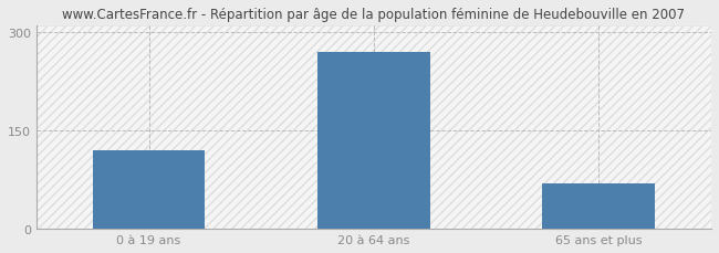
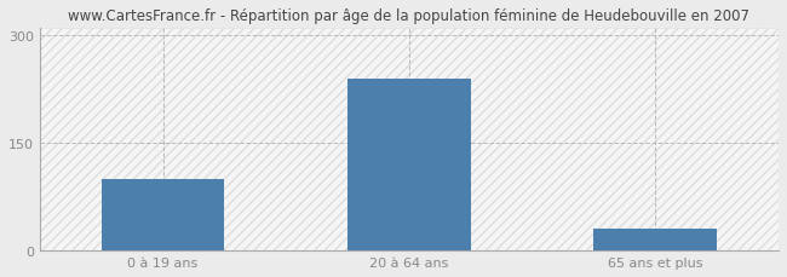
0 à 19 ans: 120 -> 100
20 à 64 ans: 270 -> 240
65 ans et plus: 70 -> 30
